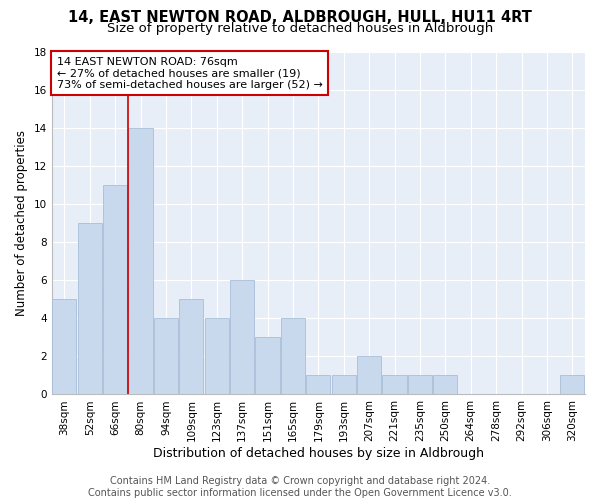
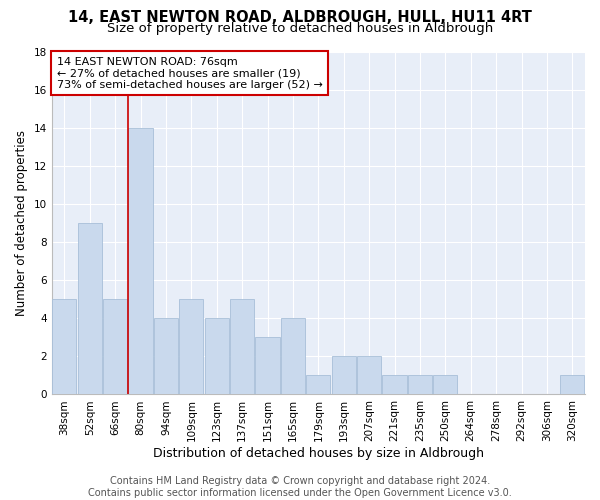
66sqm: 11 -> 5
137sqm: 6 -> 5
193sqm: 1 -> 2
